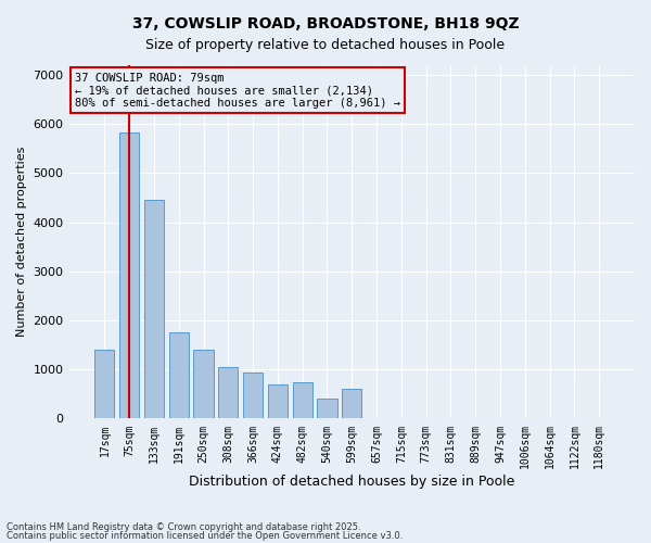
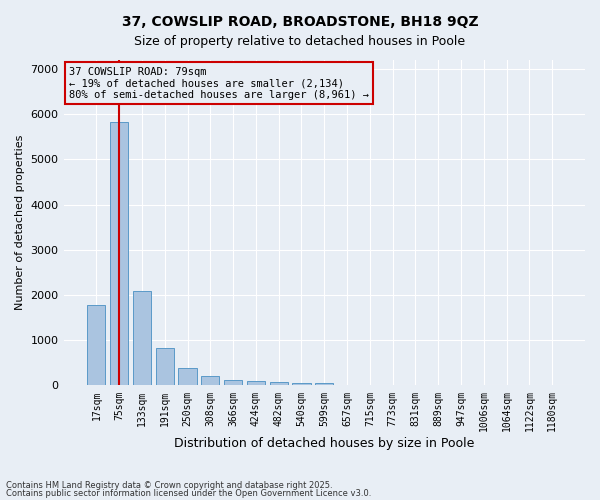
17sqm: 1400 -> 1780
133sqm: 4450 -> 2090
191sqm: 1750 -> 830
250sqm: 1400 -> 380
308sqm: 1050 -> 220
366sqm: 950 -> 130
424sqm: 700 -> 100
482sqm: 750 -> 80
540sqm: 400 -> 60
599sqm: 600 -> 50
